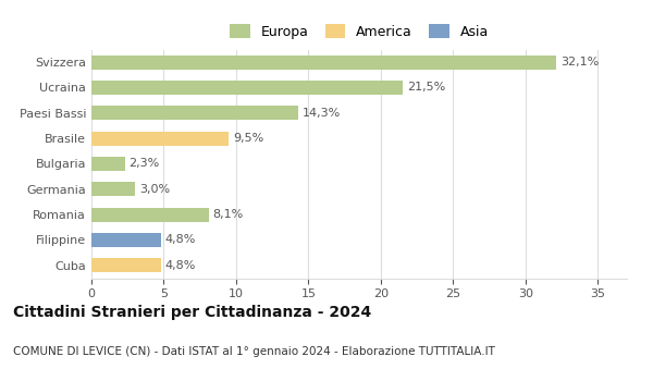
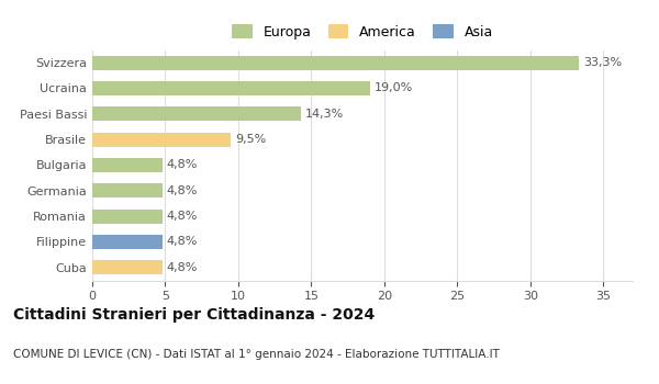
Svizzera: 32,1% -> 33,3%
Ucraina: 21,5% -> 19,0%
Bulgaria: 2,3% -> 4,8%
Germania: 3,0% -> 4,8%
Romania: 8,1% -> 4,8%
